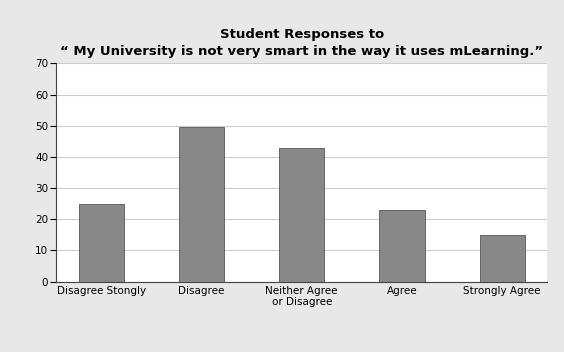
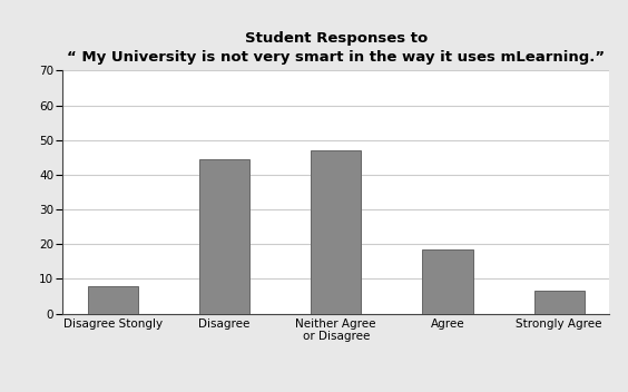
Disagree Stongly: 25.0 -> 8.0
Disagree: 49.5 -> 44.5
Neither Agree or Disagree: 43.0 -> 47.0
Agree: 23.0 -> 18.5
Strongly Agree: 15.0 -> 6.5
